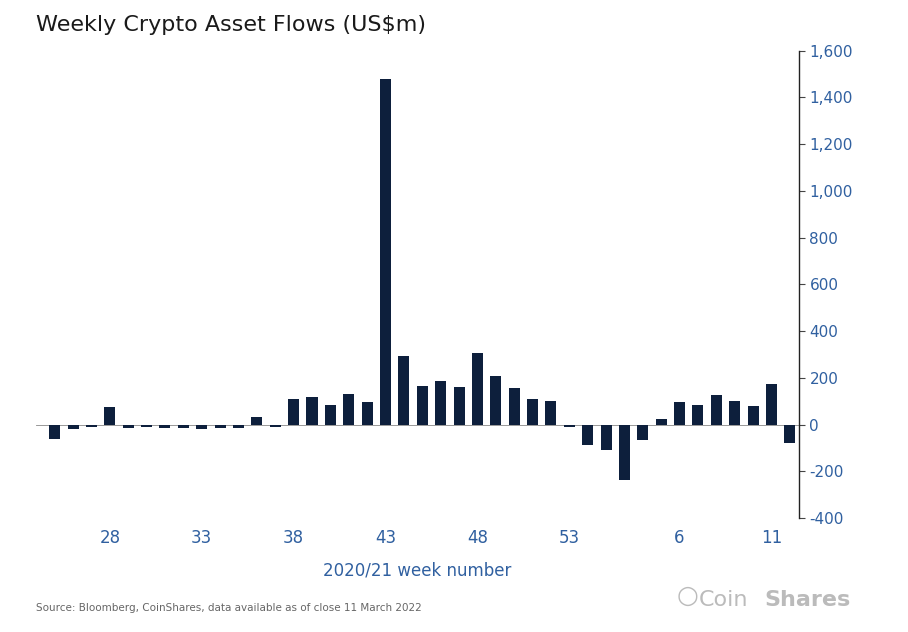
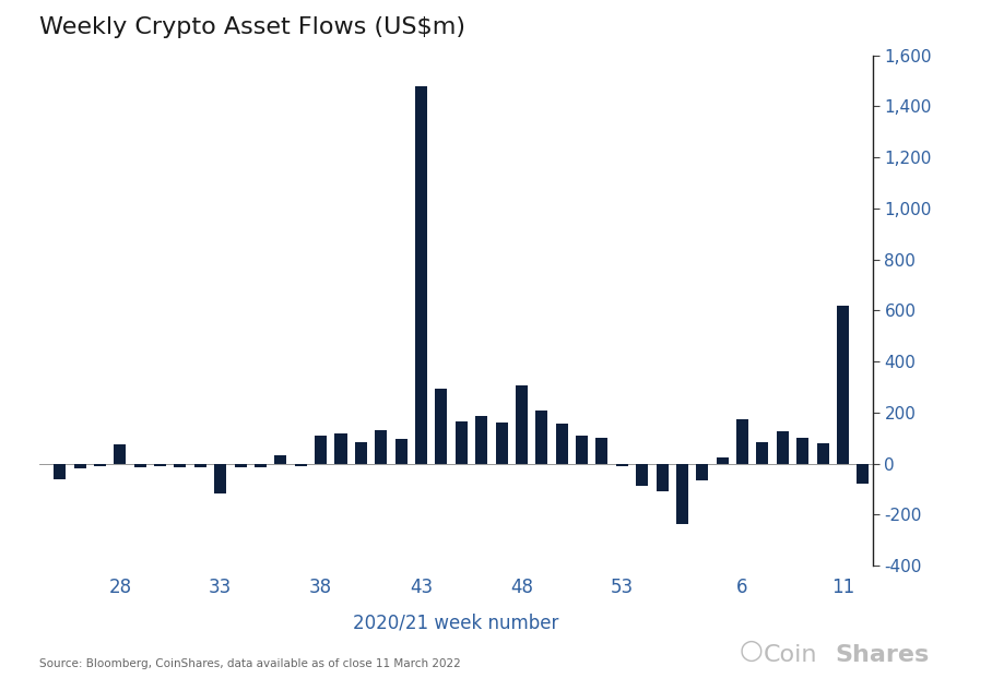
33: -20 -> -115
6: 95 -> 175
11: 175 -> 620
